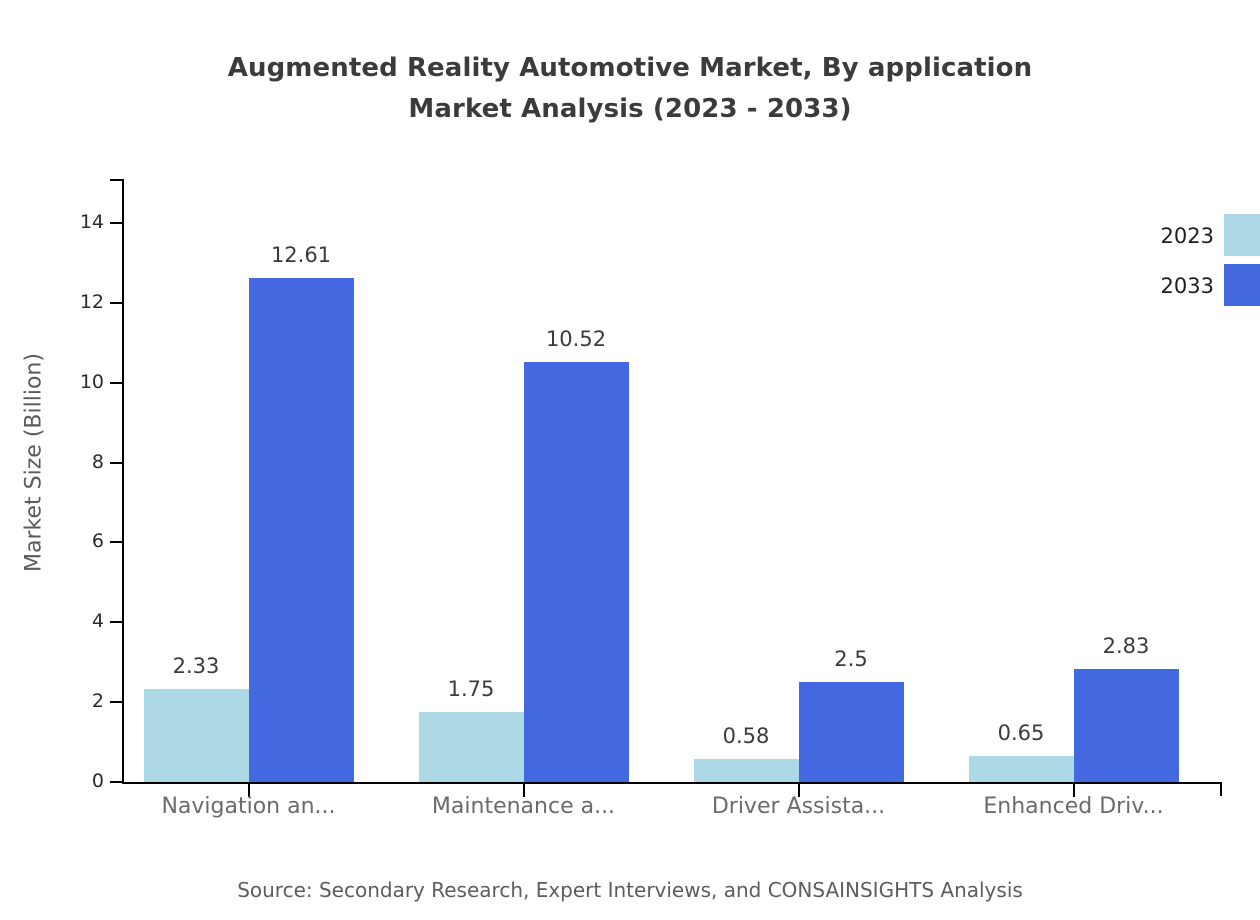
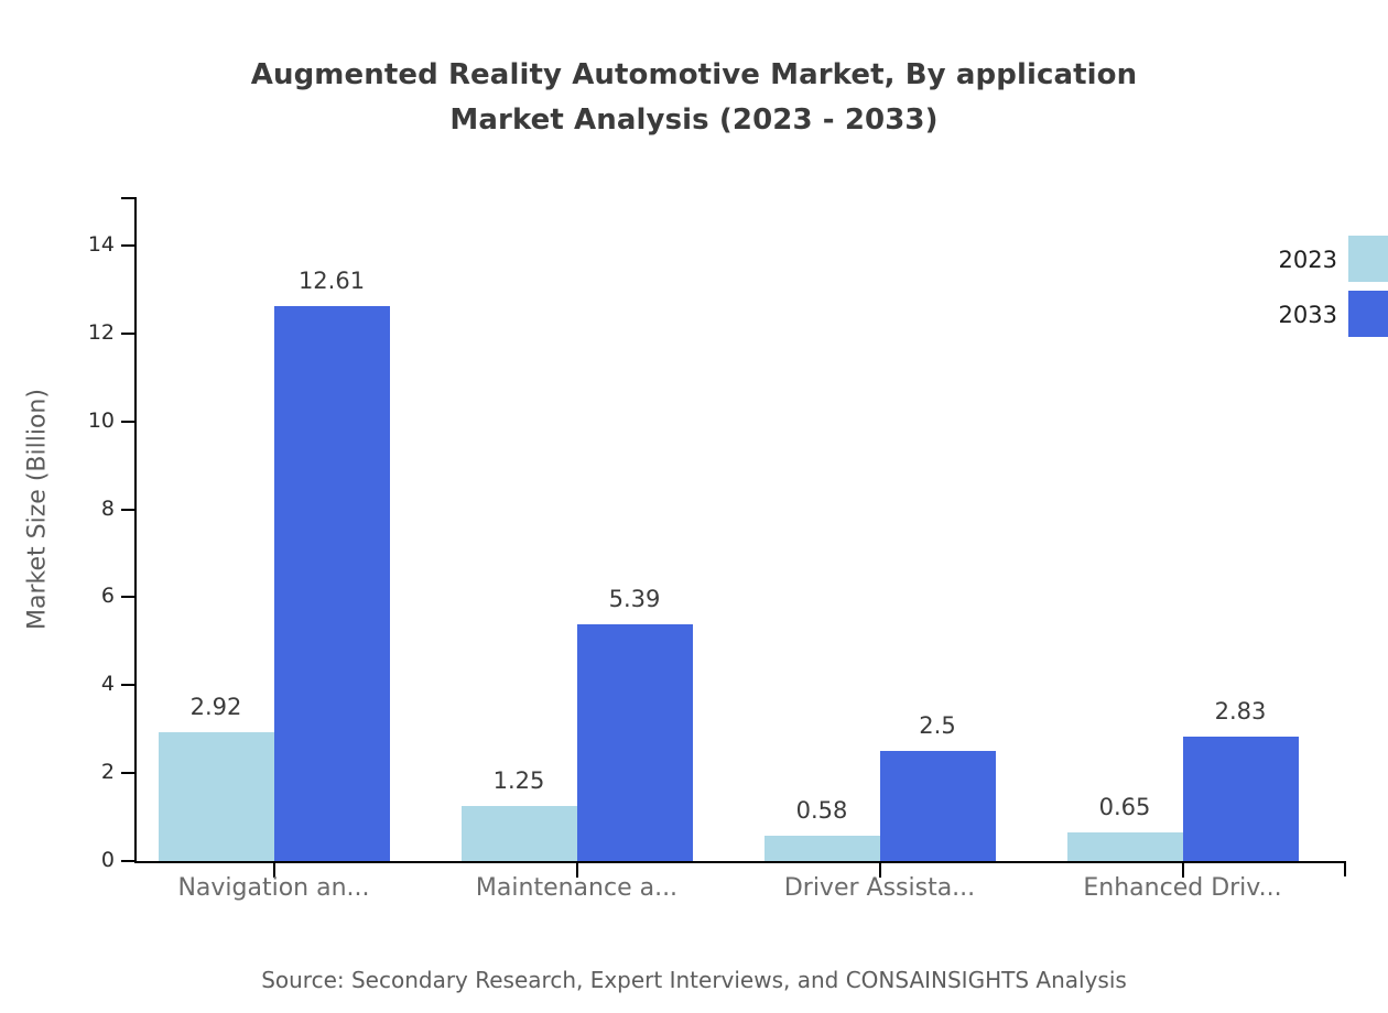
2023/Navigation an...: 2.33 -> 2.92
2023/Maintenance a...: 1.75 -> 1.25
2033/Maintenance a...: 10.52 -> 5.39
